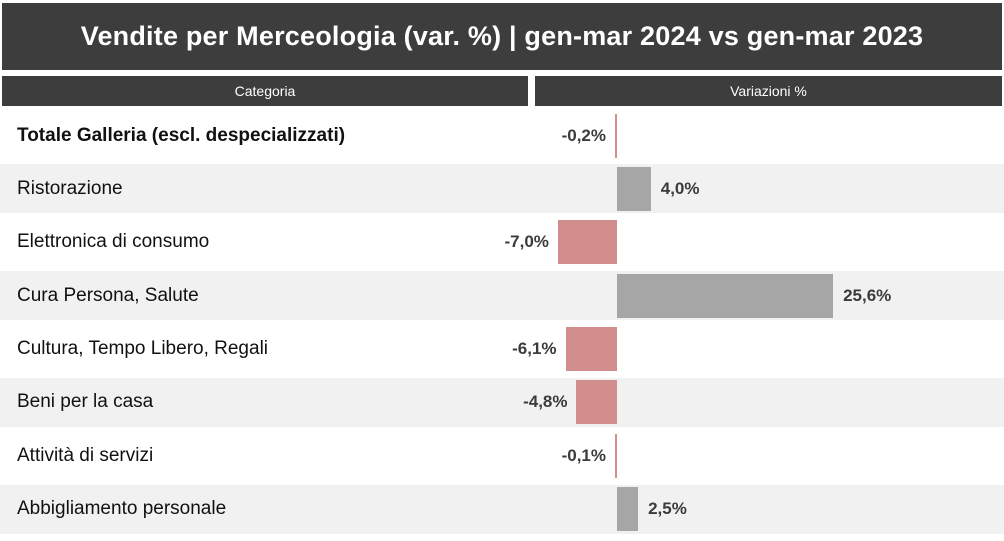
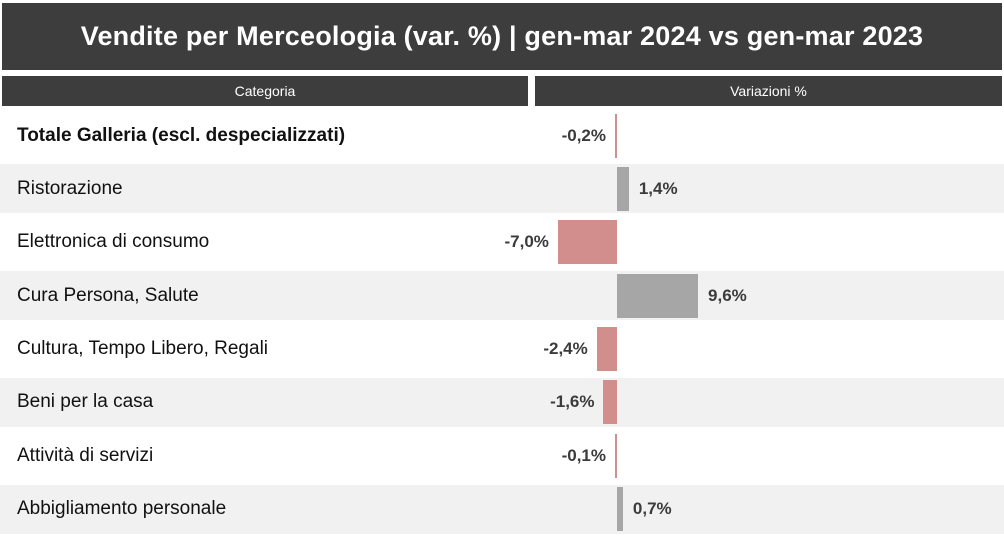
Ristorazione: 4,0% -> 1,4%
Cura Persona, Salute: 25,6% -> 9,6%
Cultura, Tempo Libero, Regali: -6,1% -> -2,4%
Beni per la casa: -4,8% -> -1,6%
Abbigliamento personale: 2,5% -> 0,7%
